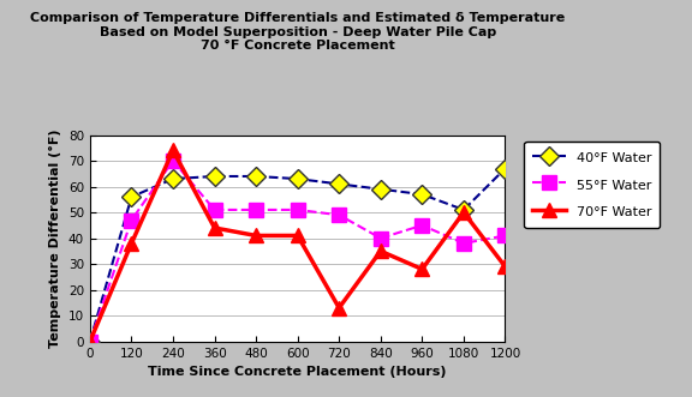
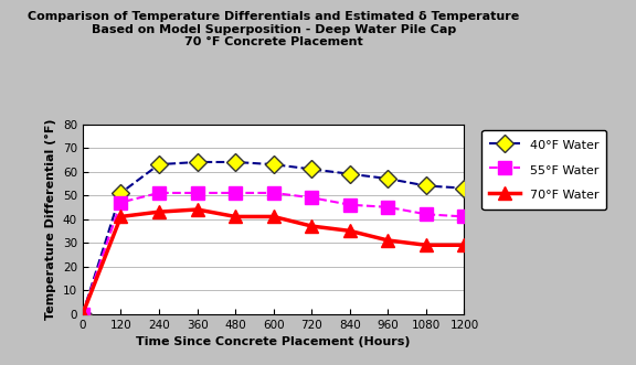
40°F Water/120: 56 -> 51
70°F Water/120: 38 -> 41
55°F Water/240: 70 -> 51
70°F Water/240: 74 -> 43
70°F Water/720: 13 -> 37
55°F Water/840: 40 -> 46
70°F Water/960: 28 -> 31
40°F Water/1080: 51 -> 54
55°F Water/1080: 38 -> 42
70°F Water/1080: 50 -> 29
40°F Water/1200: 67 -> 53
